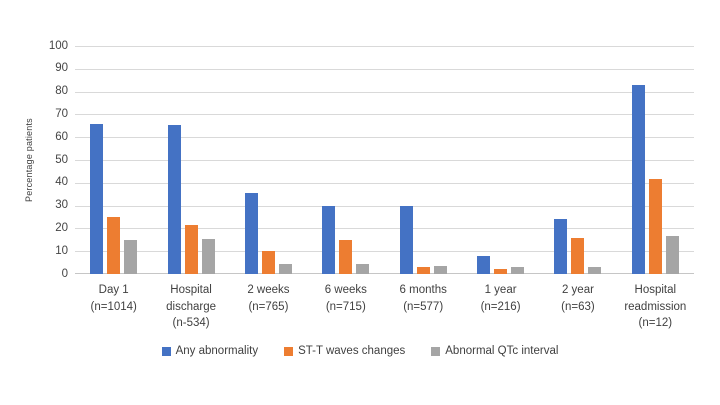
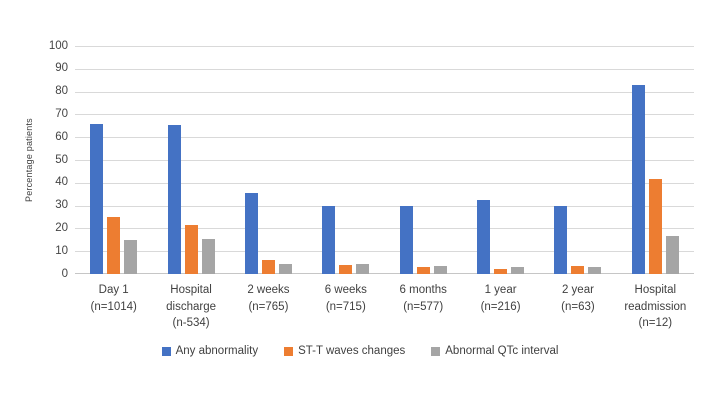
ST-T waves changes/2 weeks (n=765): 10 -> 6
ST-T waves changes/6 weeks (n=715): 15 -> 4
Any abnormality/1 year (n=216): 8 -> 32
Any abnormality/2 year (n=63): 24 -> 30
ST-T waves changes/2 year (n=63): 16 -> 4
